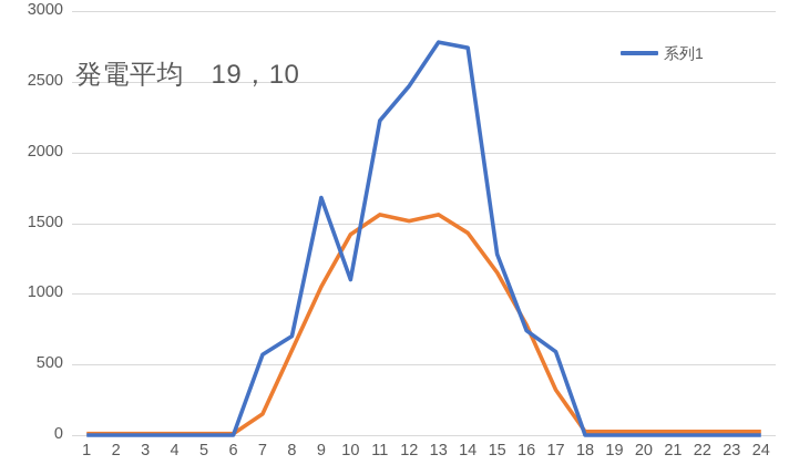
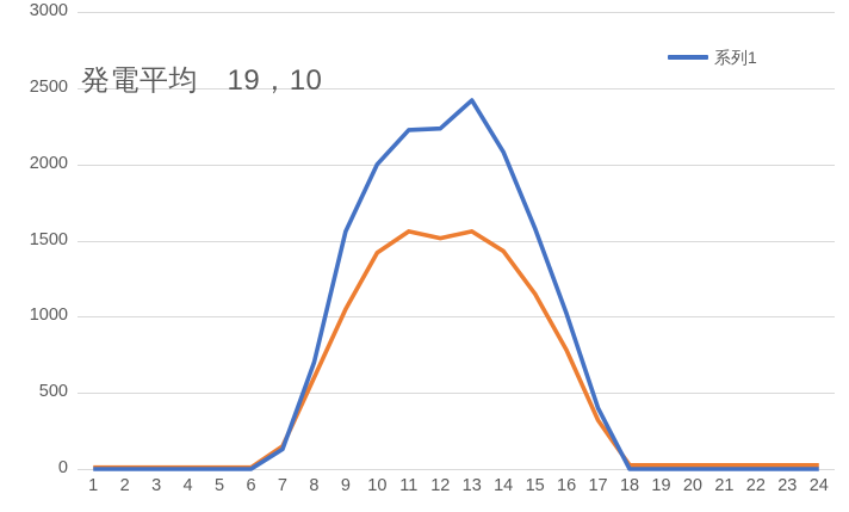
系列1/7: 570 -> 130
系列1/9: 1680 -> 1560
系列1/10: 1100 -> 2000
系列1/12: 2470 -> 2240
系列1/13: 2780 -> 2420
系列1/14: 2740 -> 2080
系列1/15: 1280 -> 1580
系列1/16: 740 -> 1020
系列1/17: 590 -> 400
